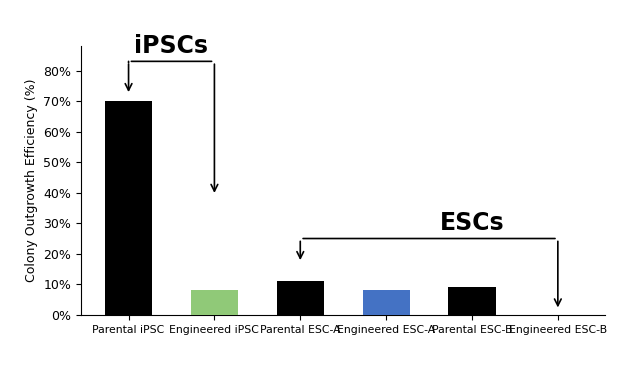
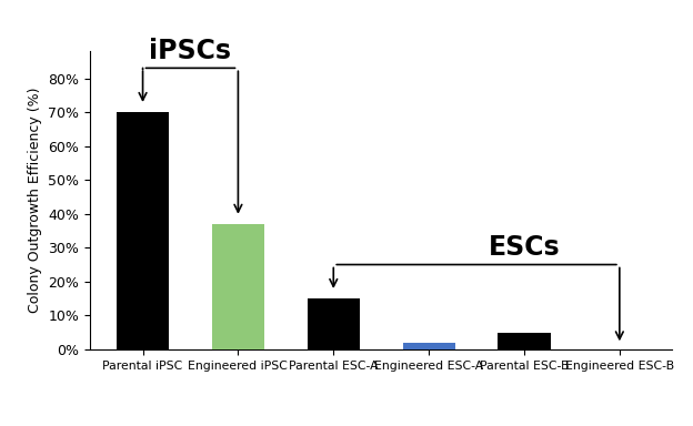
Engineered iPSC: 8% -> 37%
Parental ESC-A: 11% -> 15%
Engineered ESC-A: 8% -> 2%
Parental ESC-B: 9% -> 5%
